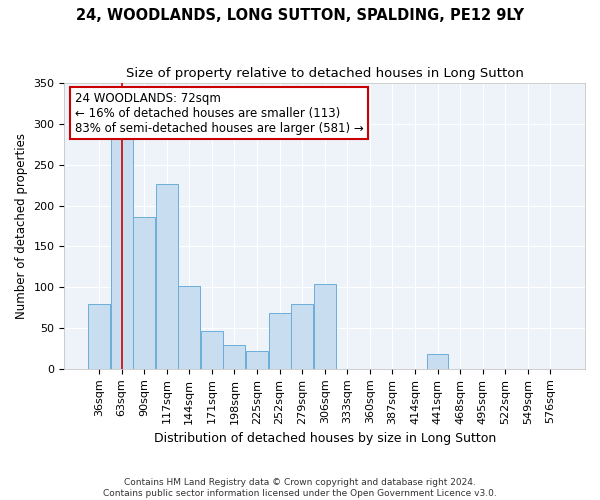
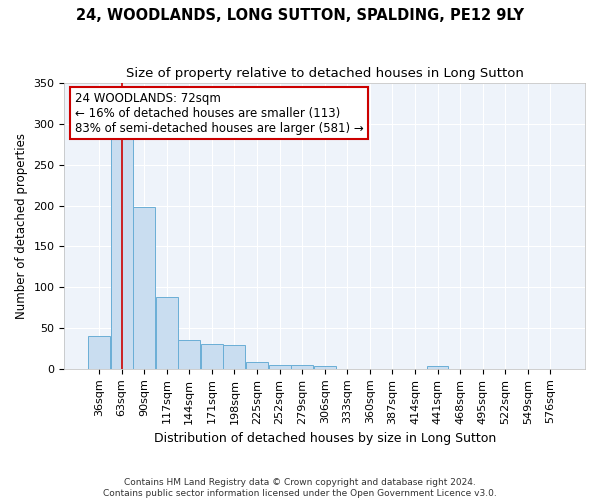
36sqm: 80 -> 40
90sqm: 186 -> 198
117sqm: 226 -> 88
144sqm: 102 -> 35
171sqm: 46 -> 30
225sqm: 22 -> 8
252sqm: 68 -> 5
279sqm: 80 -> 5
306sqm: 104 -> 4
441sqm: 18 -> 4
